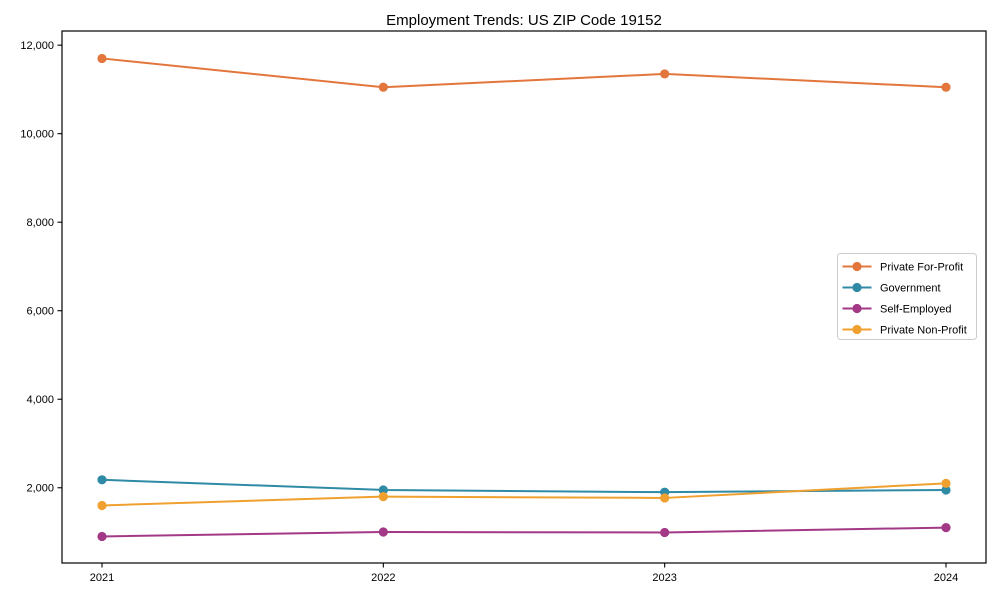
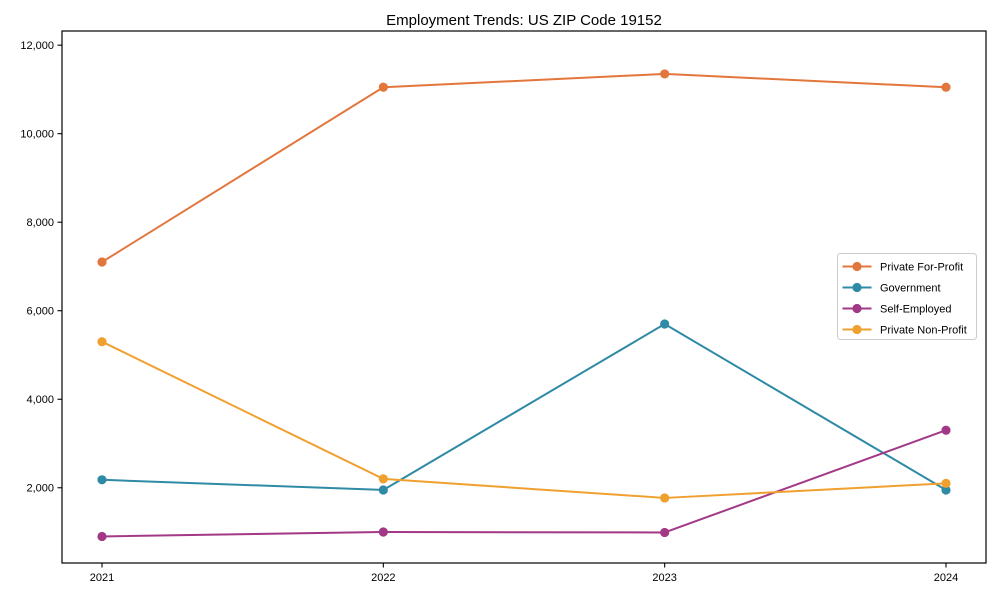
Private For-Profit/2021: 11700 -> 7100
Private Non-Profit/2021: 1600 -> 5300
Private Non-Profit/2022: 1800 -> 2200
Government/2023: 1900 -> 5700
Self-Employed/2024: 1100 -> 3300
